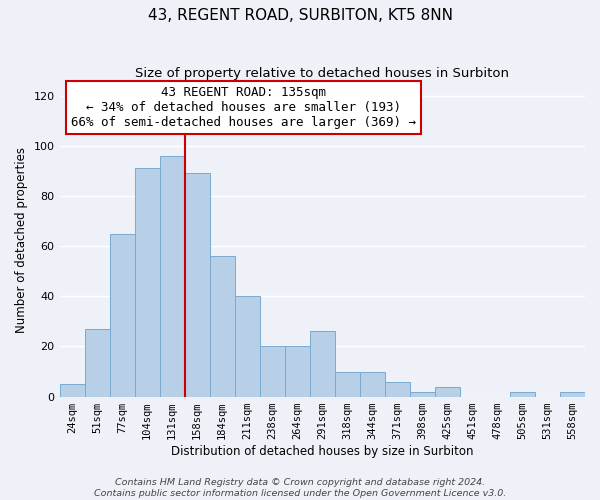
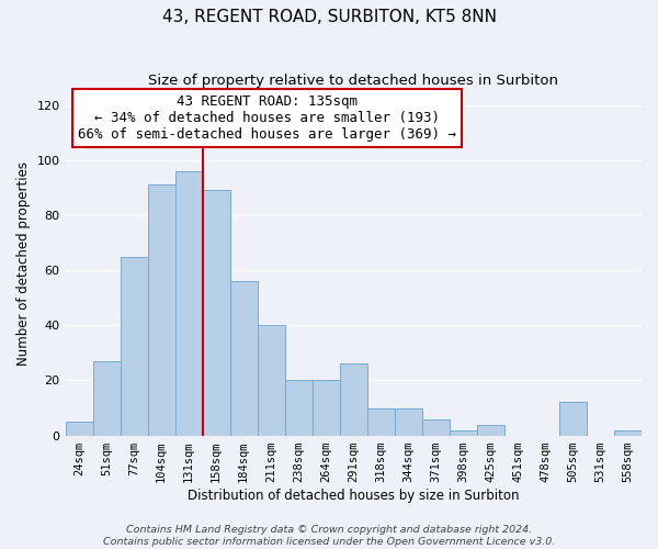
505sqm: 2 -> 12
